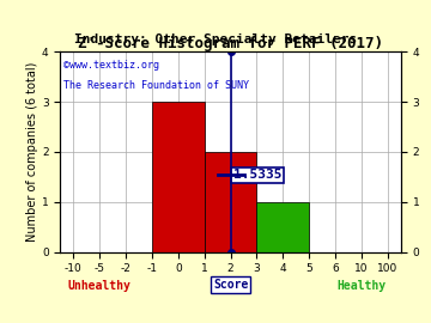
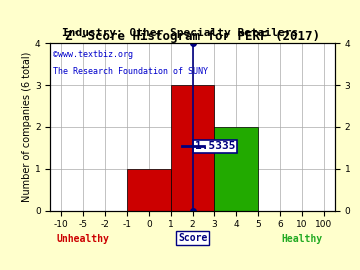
0: 3 -> 1
2: 2 -> 3
4: 1 -> 2
